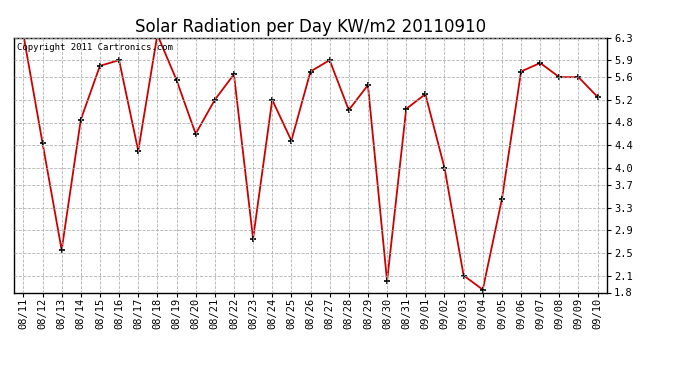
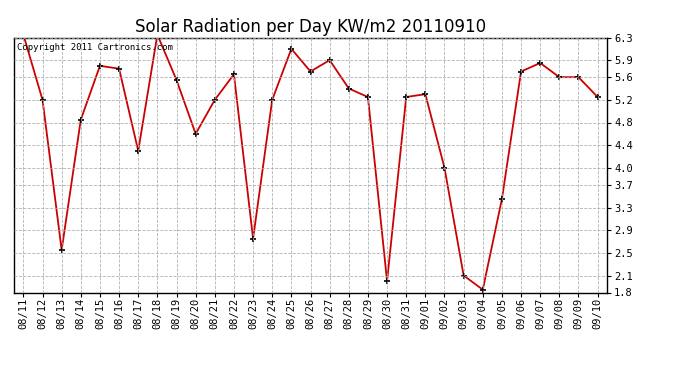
08/12: 4.44 -> 5.20
08/16: 5.90 -> 5.75
08/25: 4.48 -> 6.10
08/28: 5.02 -> 5.40
08/29: 5.46 -> 5.25
08/31: 5.04 -> 5.25
